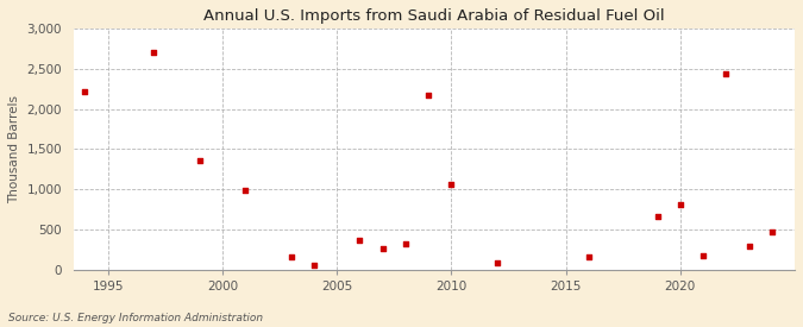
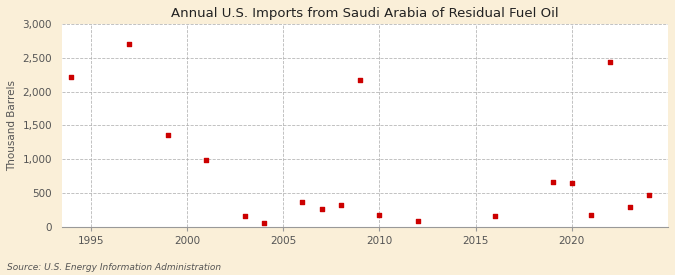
2010: 1,060 -> 180
2020: 820 -> 640
